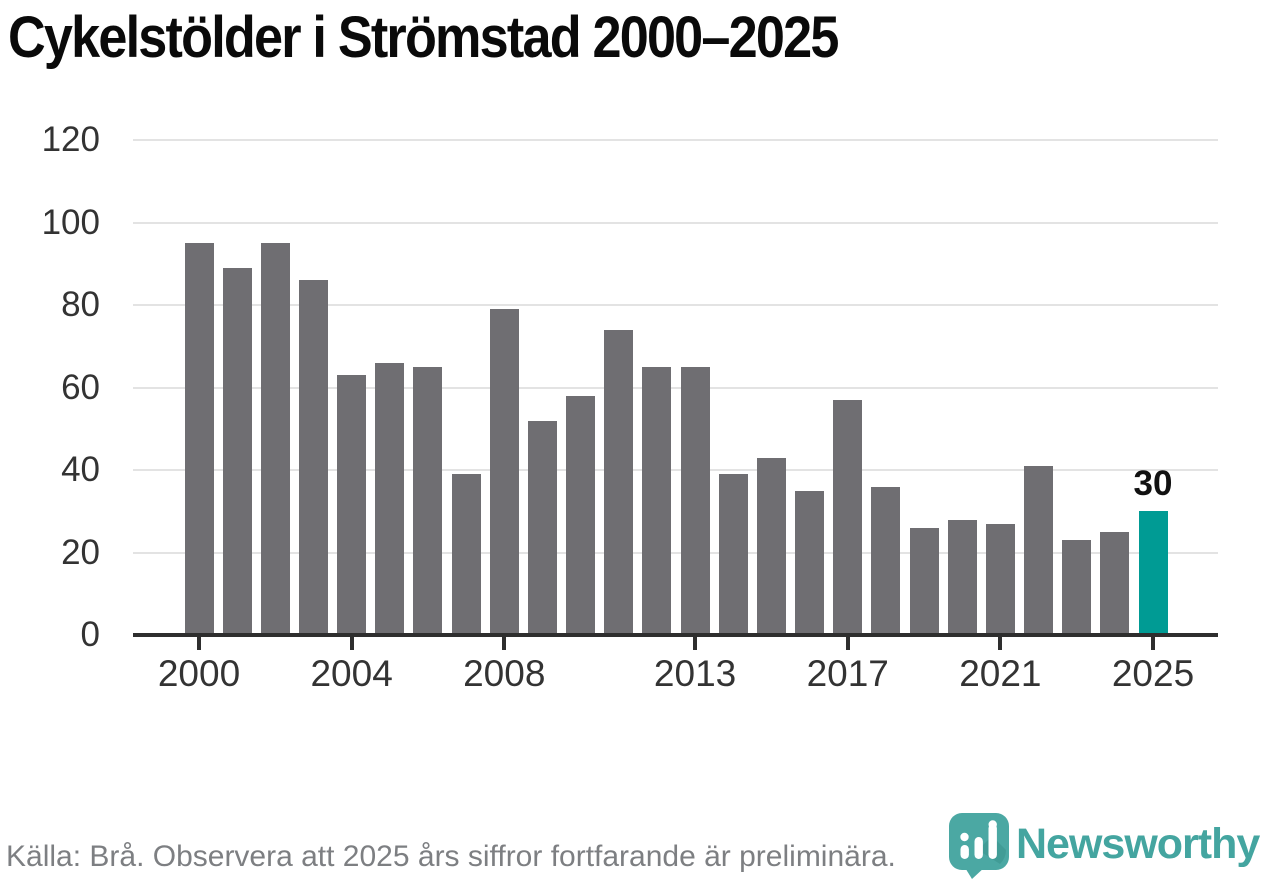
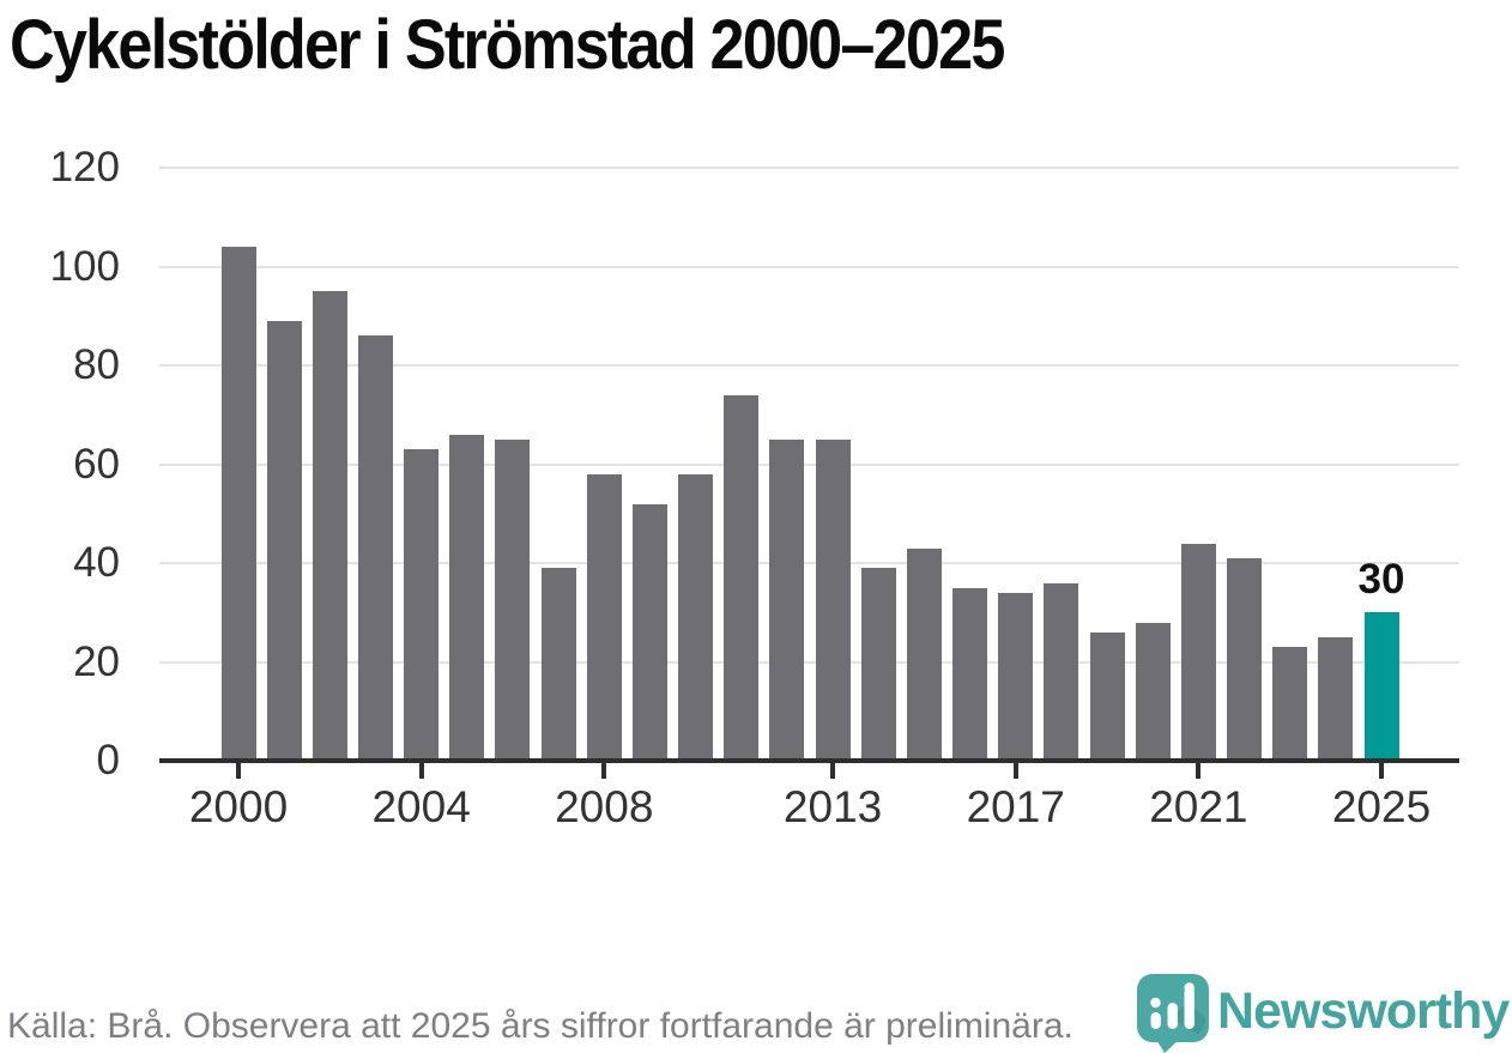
2000: 95 -> 104
2008: 79 -> 58
2017: 57 -> 34
2021: 27 -> 44
